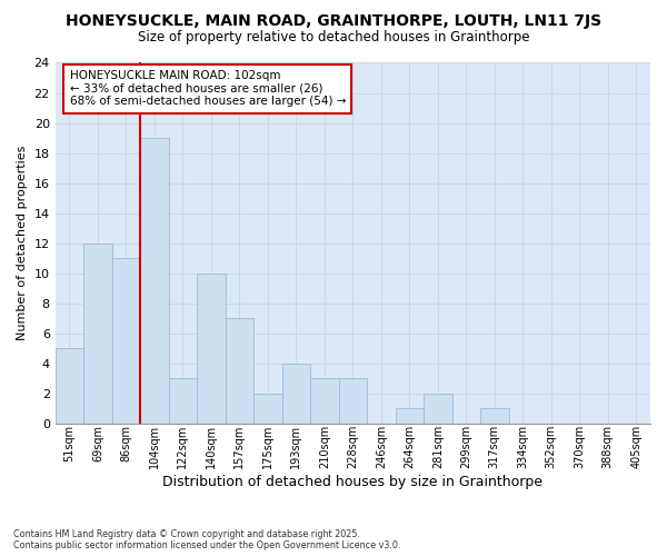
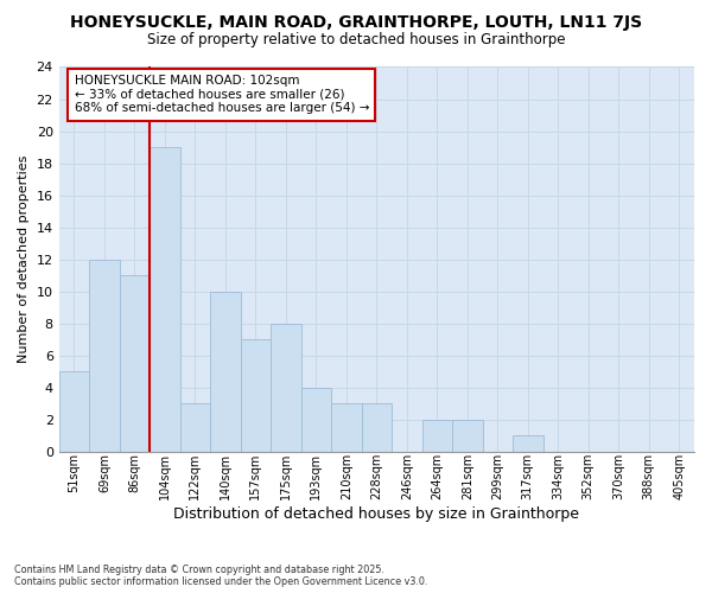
175sqm: 2 -> 8
264sqm: 1 -> 2
